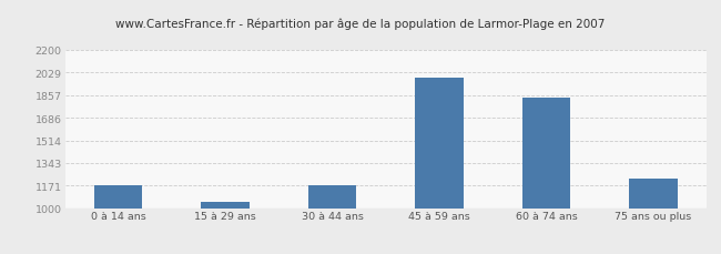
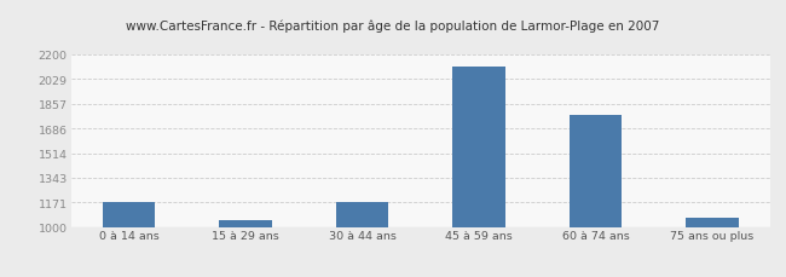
45 à 59 ans: 1990 -> 2120
60 à 74 ans: 1840 -> 1780
75 ans ou plus: 1220 -> 1060
